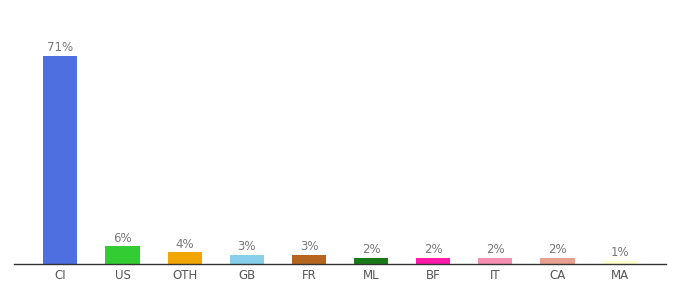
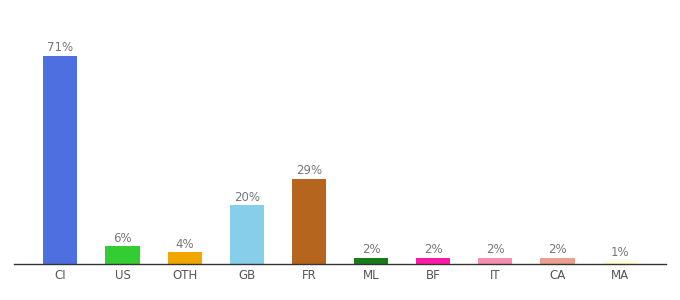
GB: 3% -> 20%
FR: 3% -> 29%
